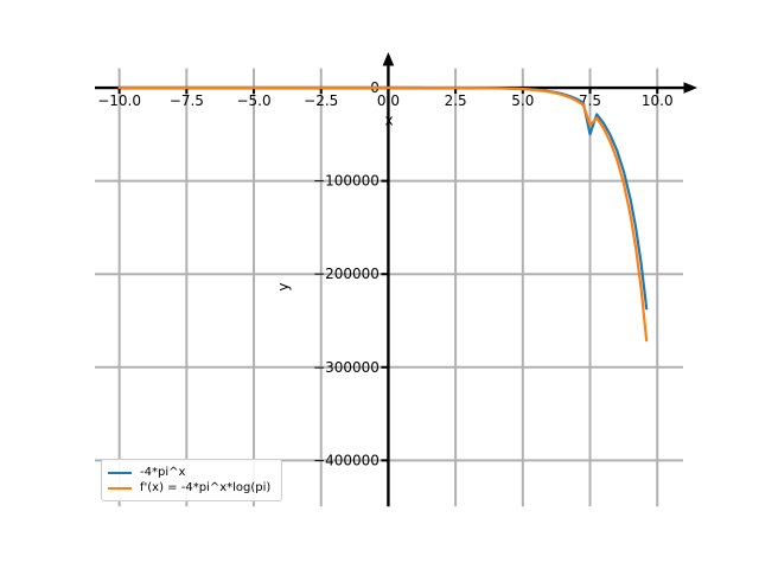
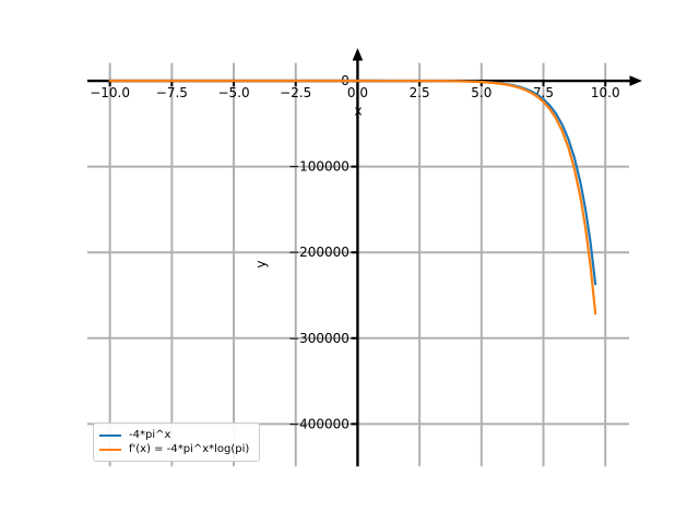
-4*pi^x/7.5: -50000 -> -20000
f'(x) = -4*pi^x*log(pi)/7.5: -40000 -> -20000
